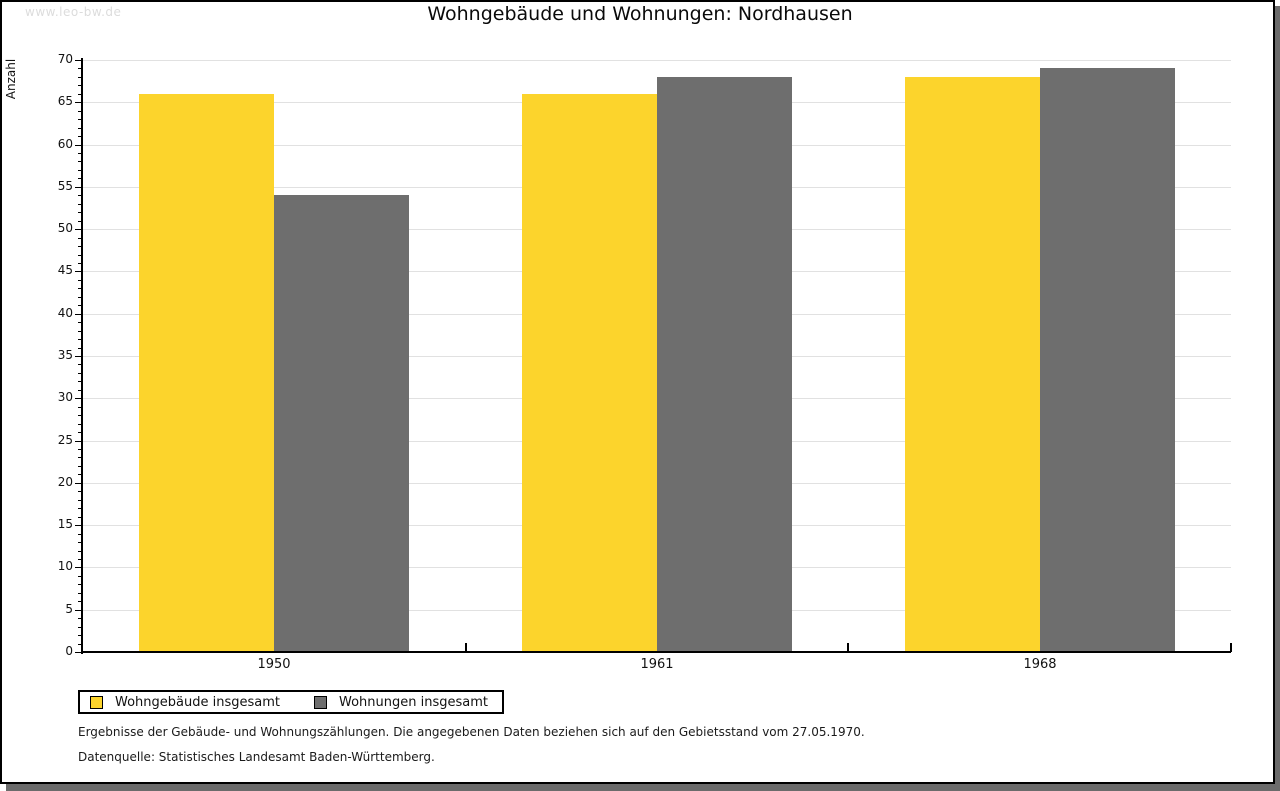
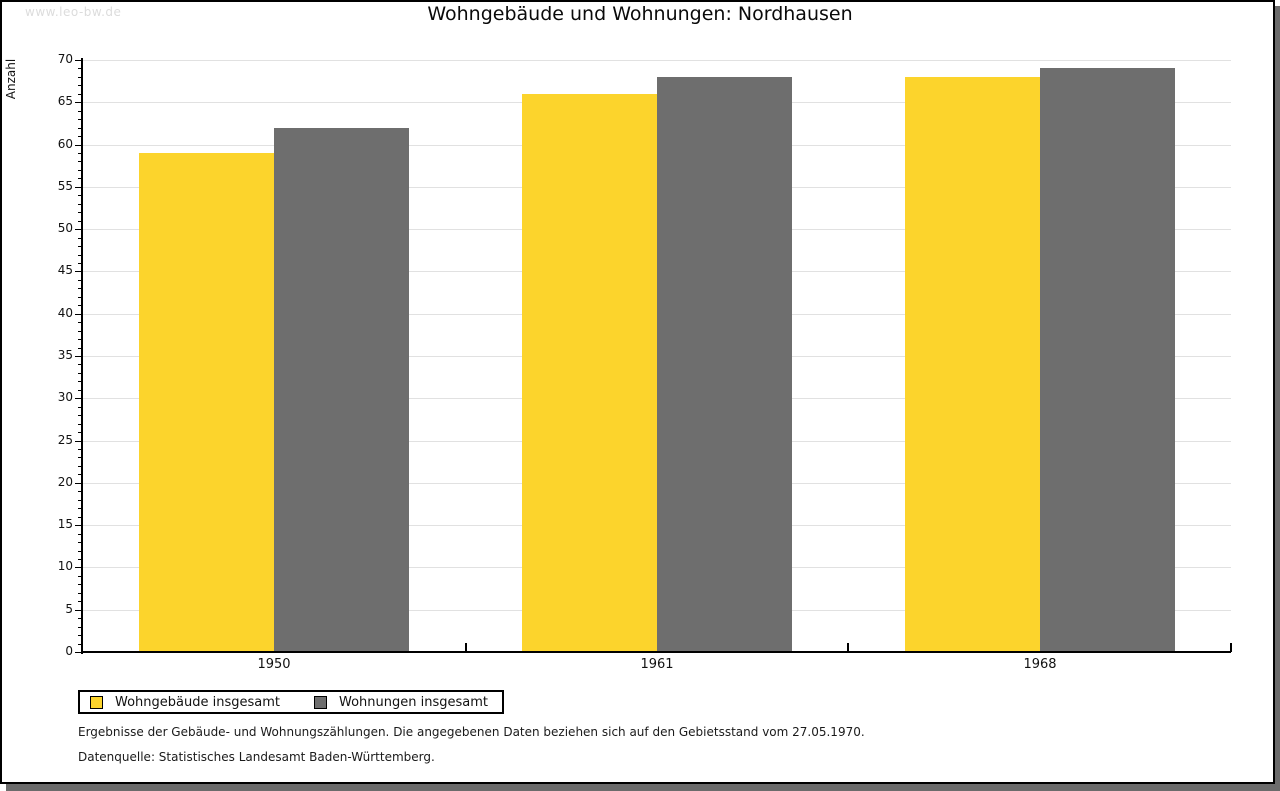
Wohngebäude insgesamt/1950: 66 -> 59
Wohnungen insgesamt/1950: 54 -> 62
